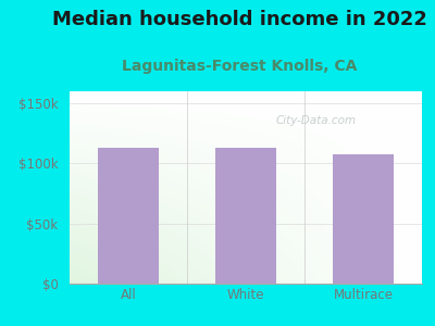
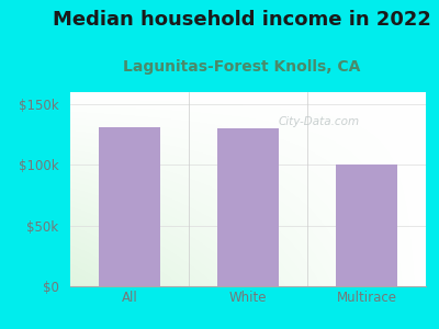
All: $113k -> $131k
White: $113k -> $130k
Multirace: $108k -> $100k
